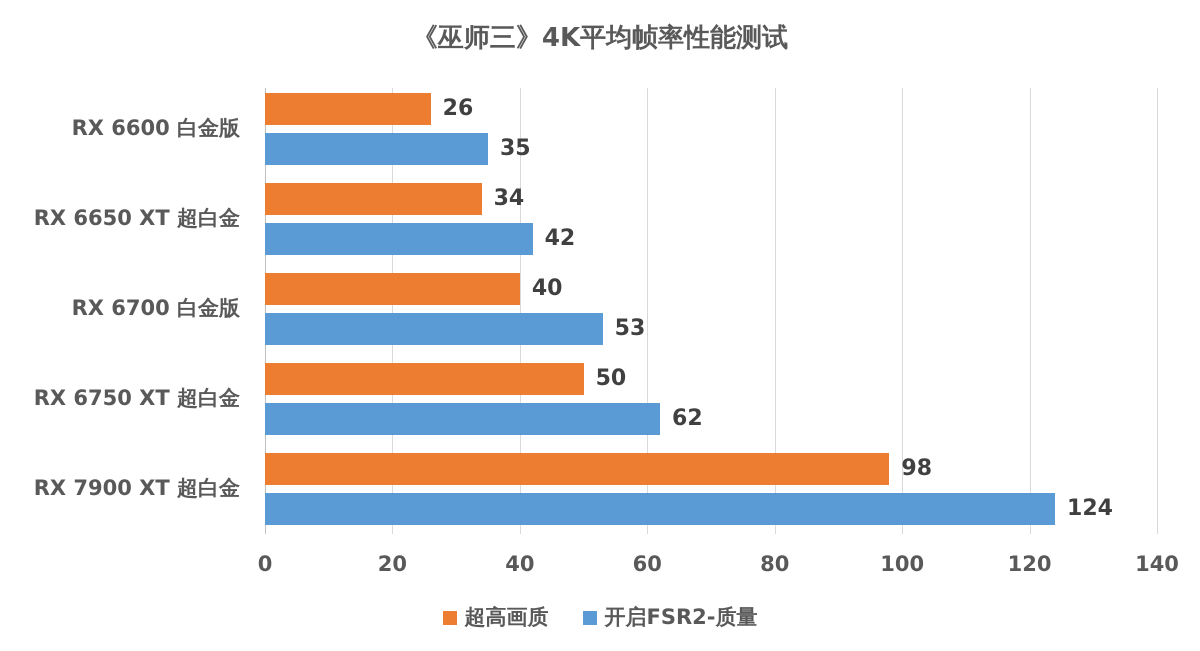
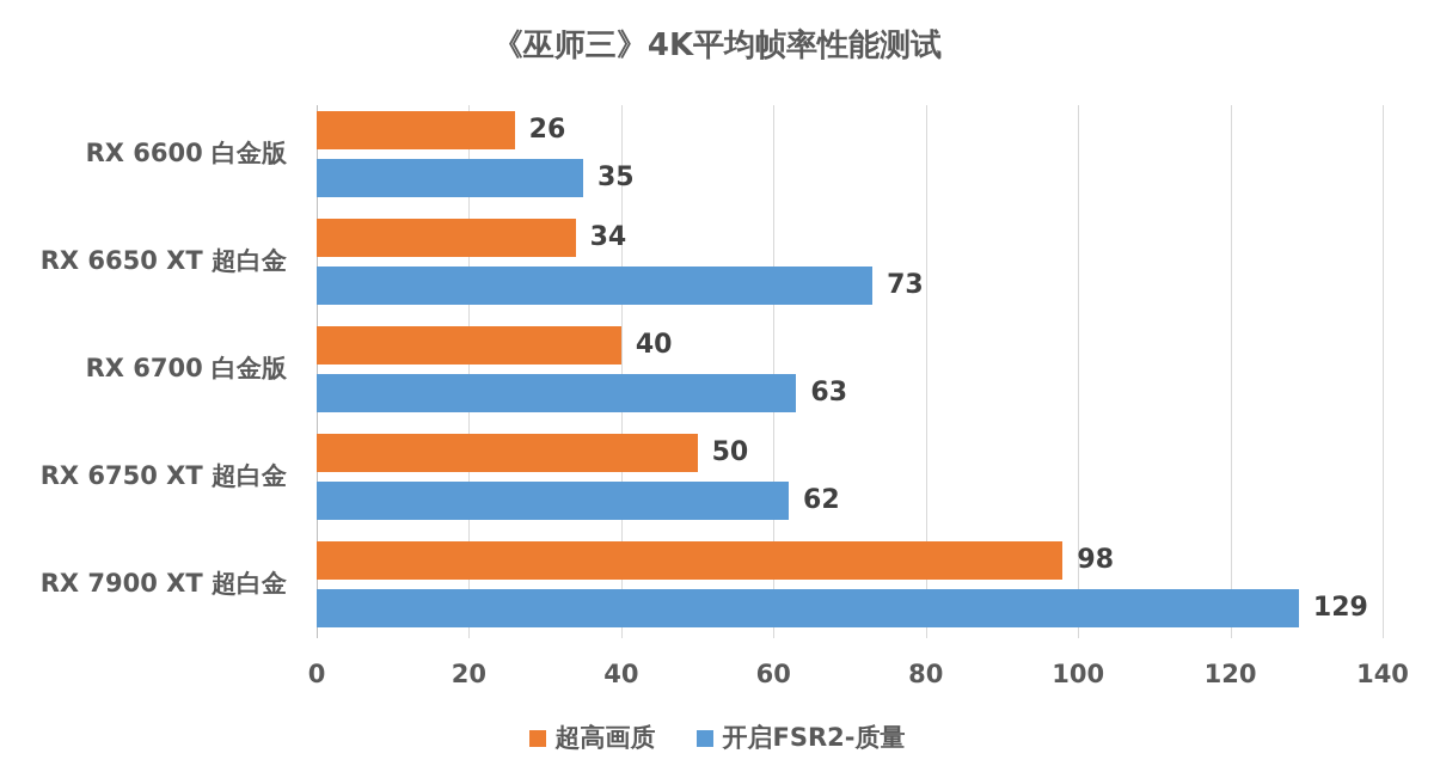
开启FSR2-质量/RX 6650 XT 超白金: 42 -> 73
开启FSR2-质量/RX 6700 白金版: 53 -> 63
开启FSR2-质量/RX 7900 XT 超白金: 124 -> 129
